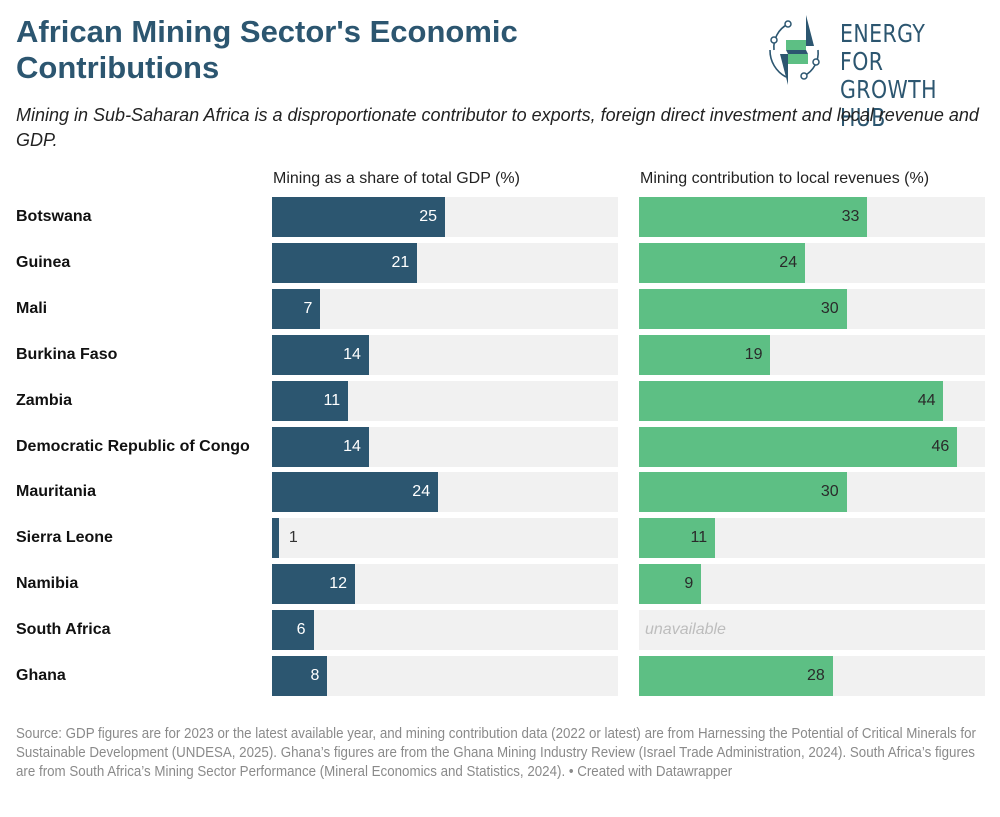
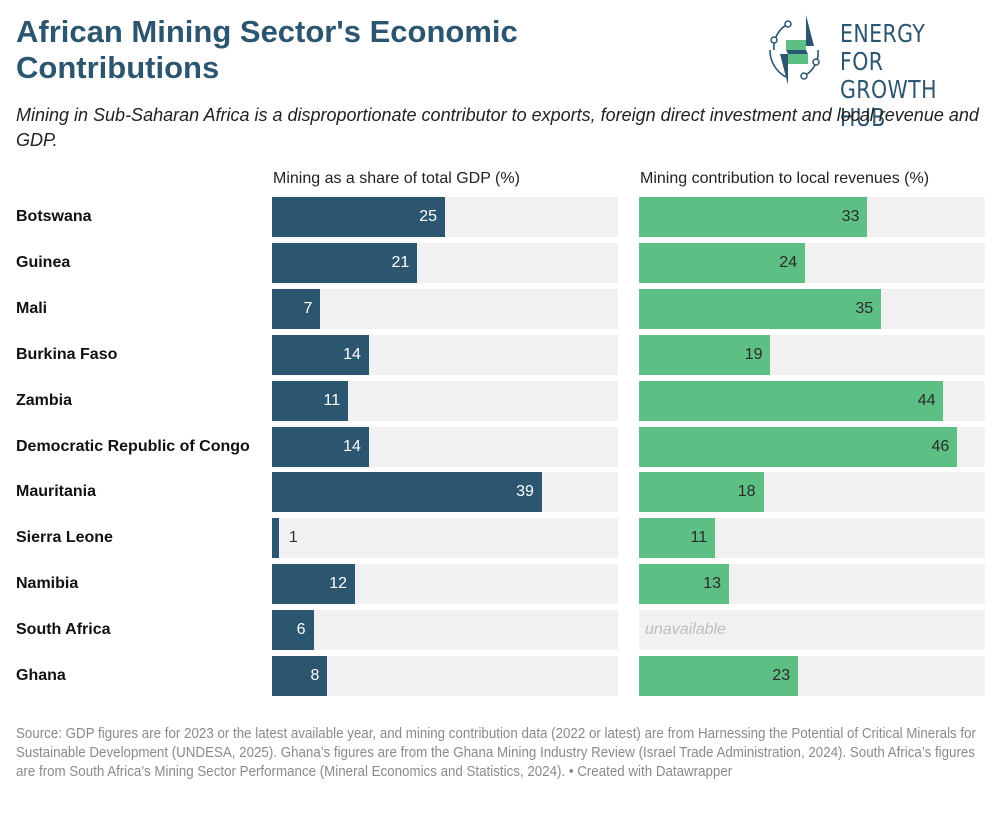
Mining contribution to local revenues (%)/Mali: 30 -> 35
Mining as a share of total GDP (%)/Mauritania: 24 -> 39
Mining contribution to local revenues (%)/Mauritania: 30 -> 18
Mining contribution to local revenues (%)/Namibia: 9 -> 13
Mining contribution to local revenues (%)/Ghana: 28 -> 23
